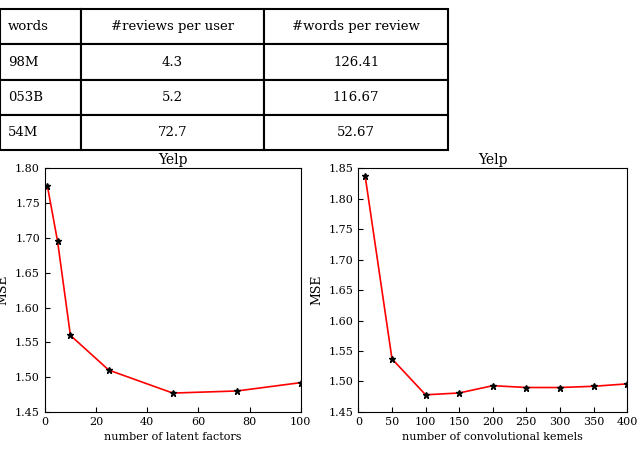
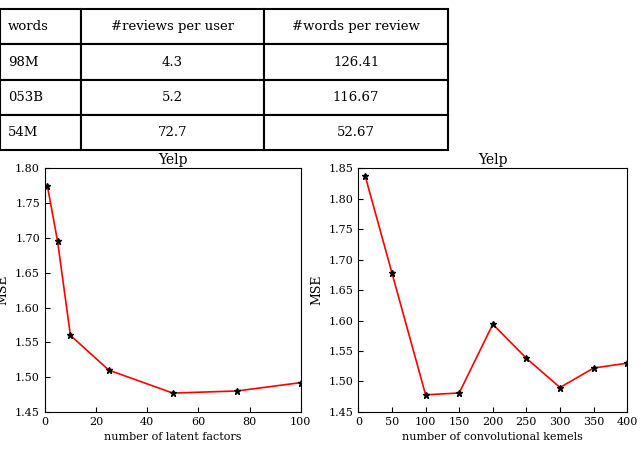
50: 1.537 -> 1.678
200: 1.493 -> 1.594
250: 1.490 -> 1.538
350: 1.492 -> 1.522
400: 1.496 -> 1.530
